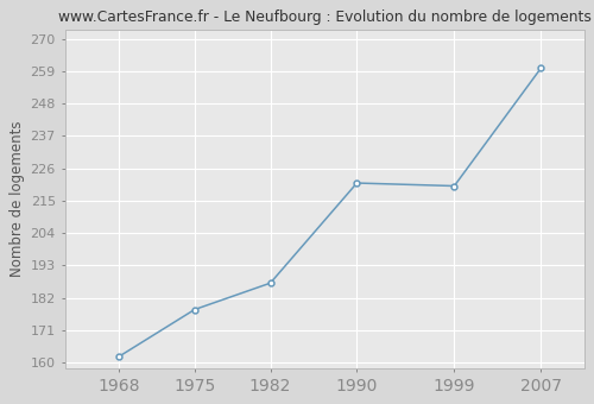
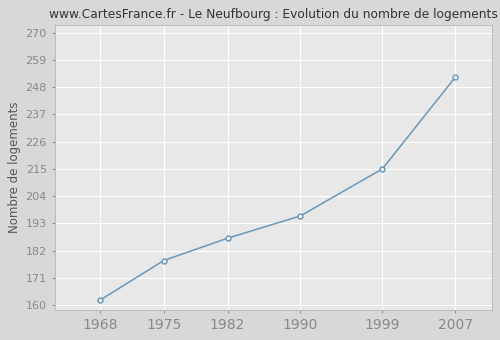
1990: 221 -> 196
1999: 220 -> 215
2007: 260 -> 252
